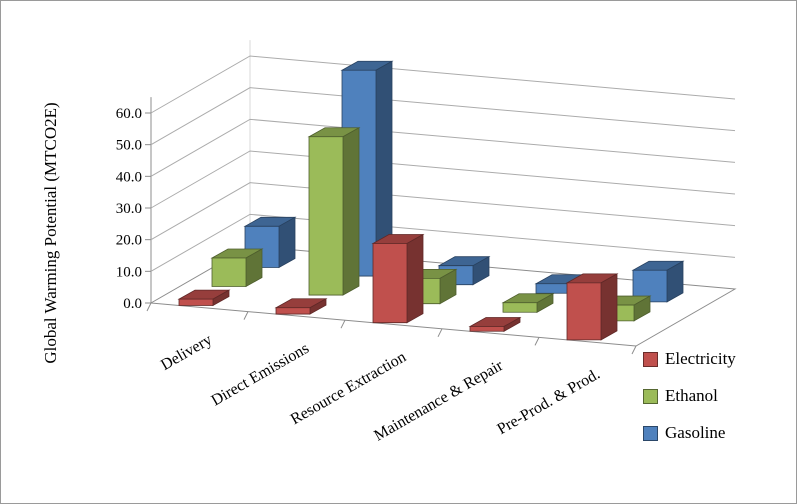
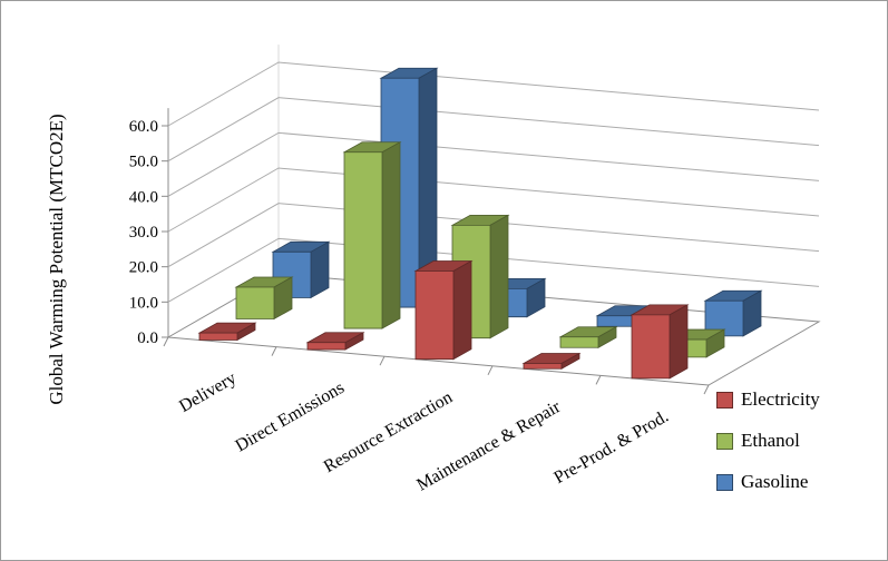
Ethanol/Resource Extraction: 8 -> 32
Gasoline/Resource Extraction: 6 -> 8
